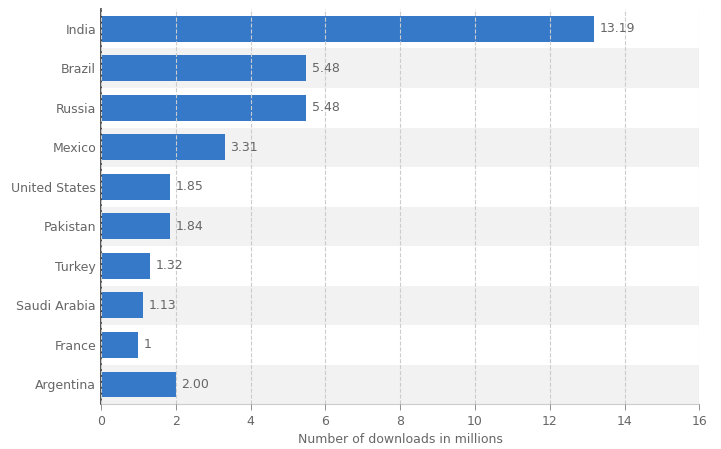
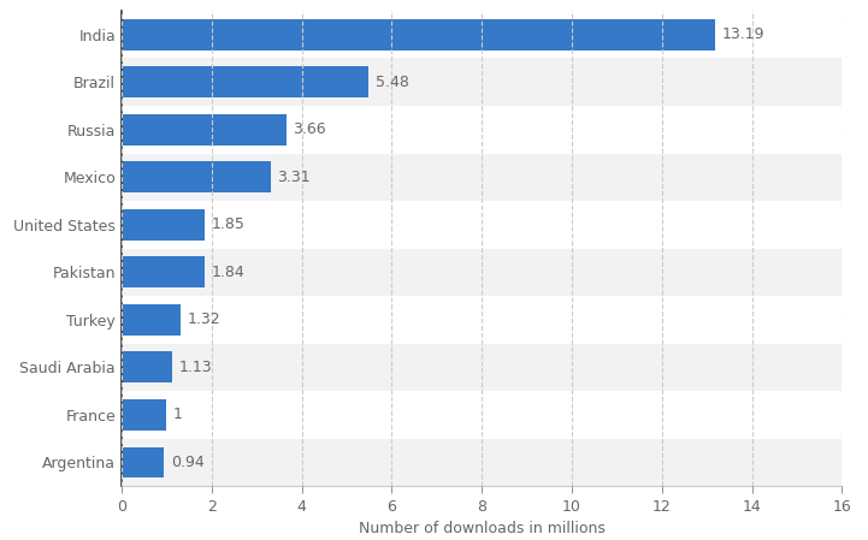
Russia: 5.48 -> 3.66
Argentina: 2.00 -> 0.94
